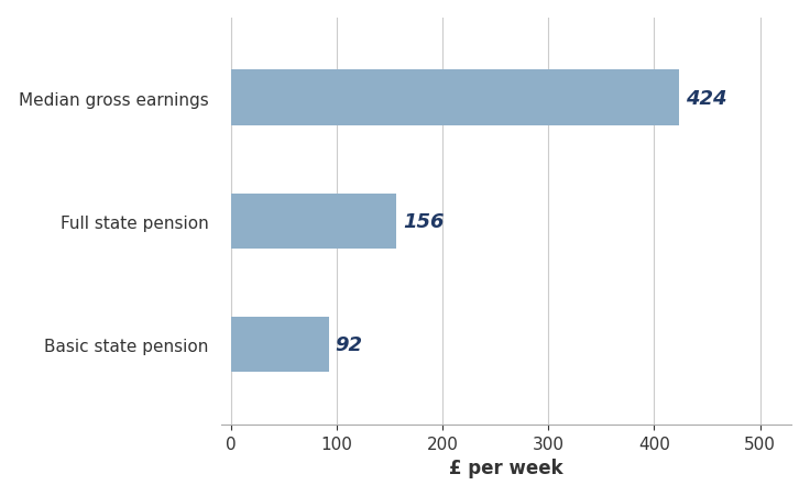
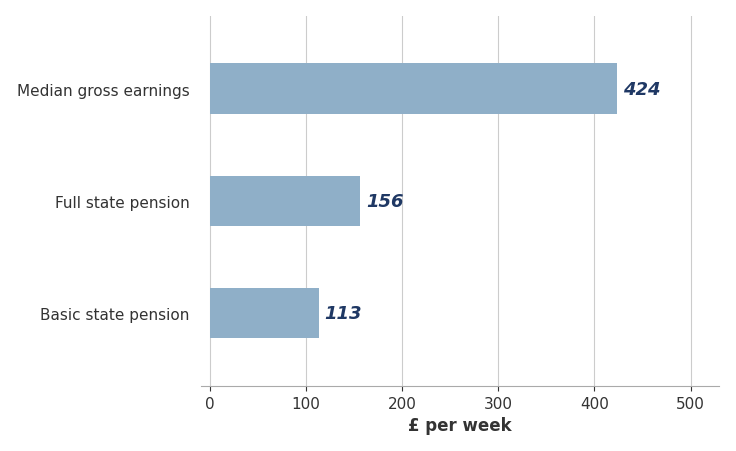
Basic state pension: 92 -> 113
